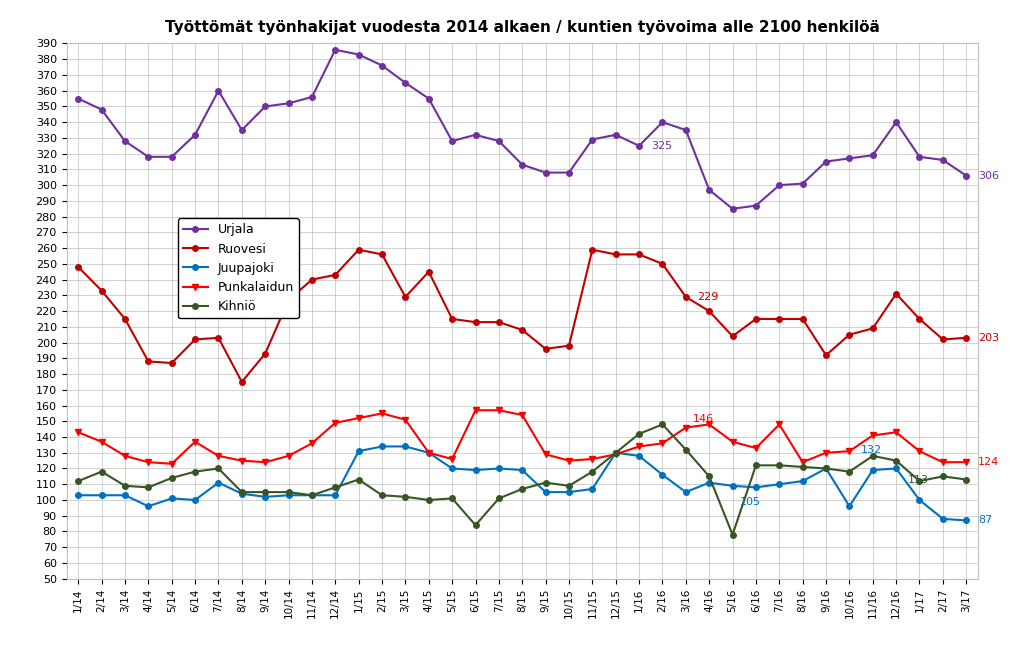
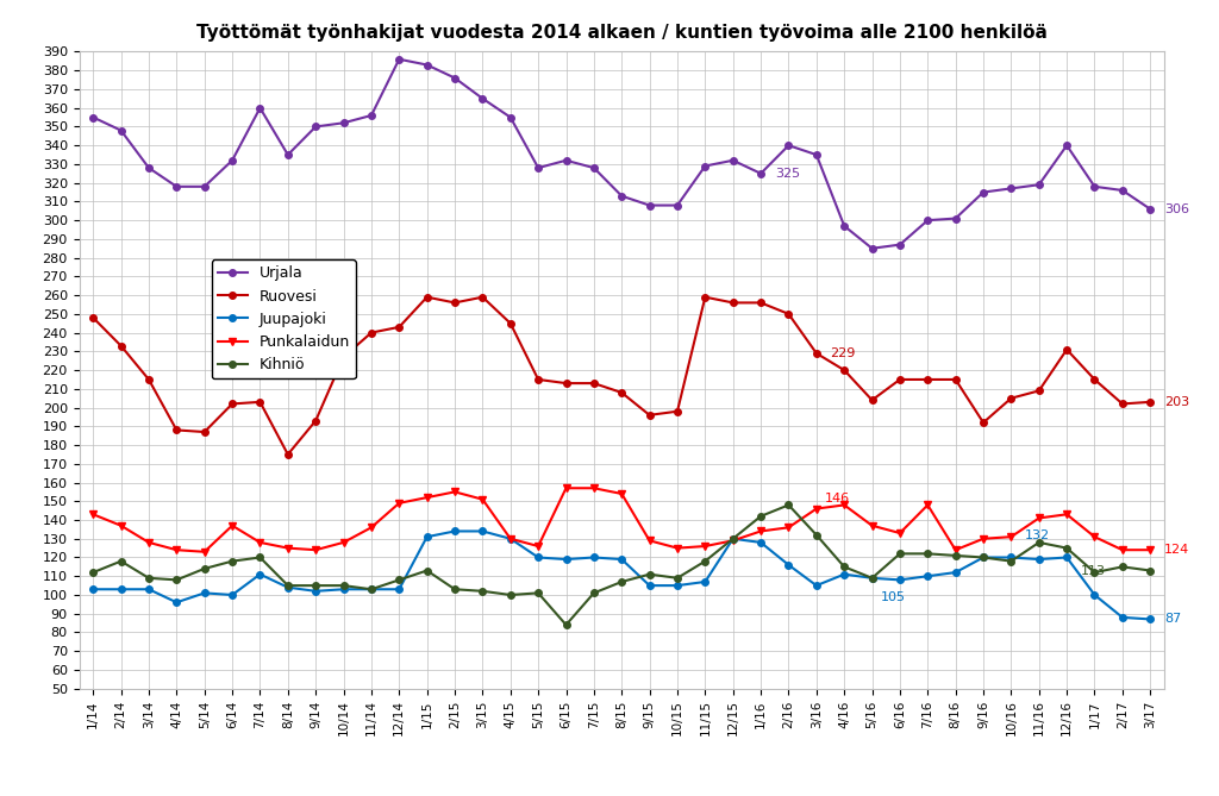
Ruovesi/3/15: 229 -> 259
Kihniö/5/16: 78 -> 109
Juupajoki/10/16: 96 -> 120
